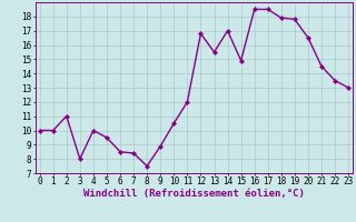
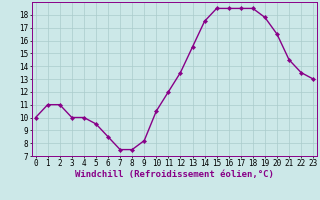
1: 10.0 -> 11.0
3: 8.0 -> 10.0
7: 8.4 -> 7.5
9: 8.9 -> 8.2
12: 16.8 -> 13.5
14: 17.0 -> 17.5
15: 14.9 -> 18.5
18: 17.9 -> 18.5
